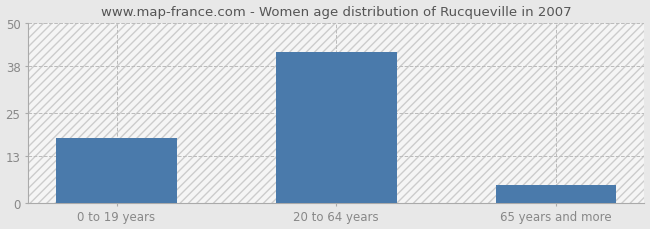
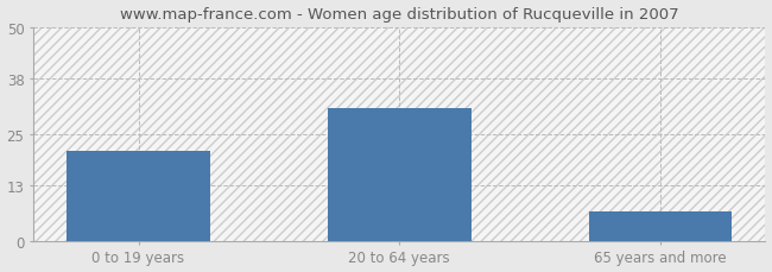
0 to 19 years: 18 -> 21
20 to 64 years: 42 -> 31
65 years and more: 5 -> 7
